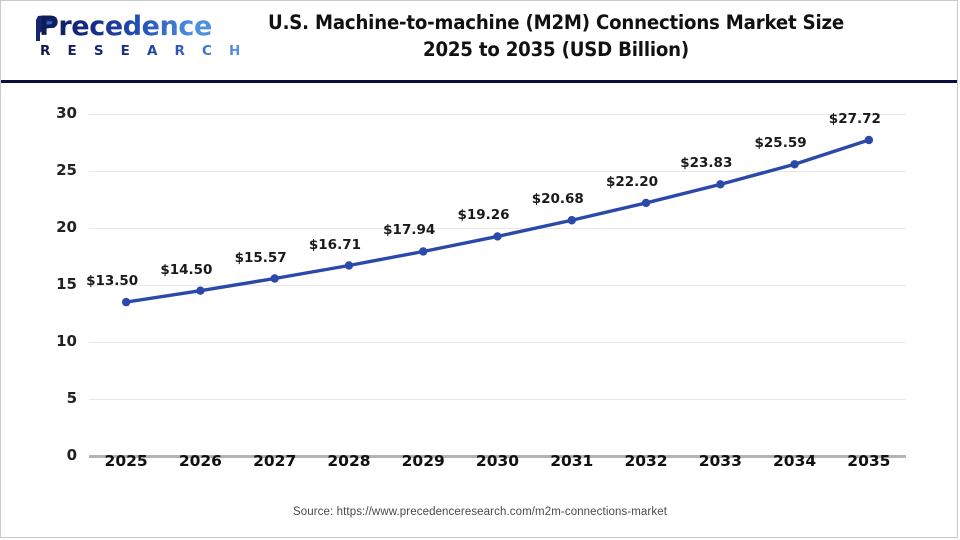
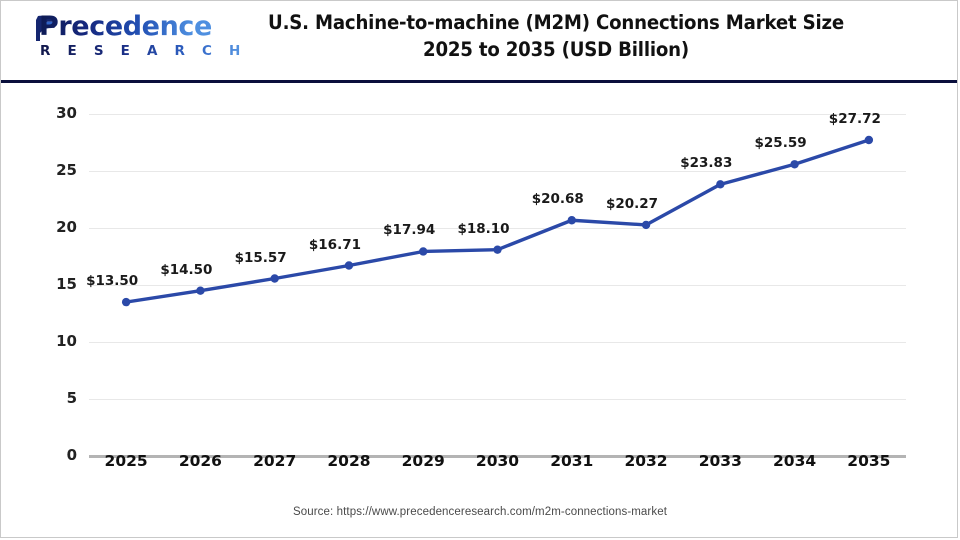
2030: $19.26 -> $18.10
2032: $22.20 -> $20.27
